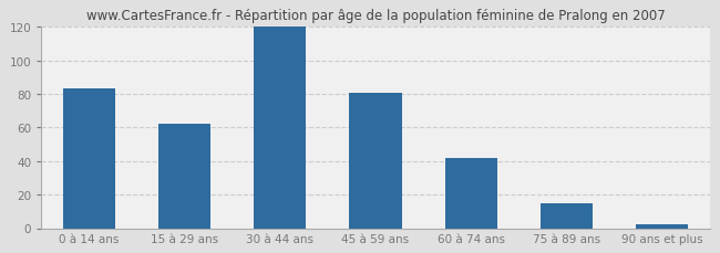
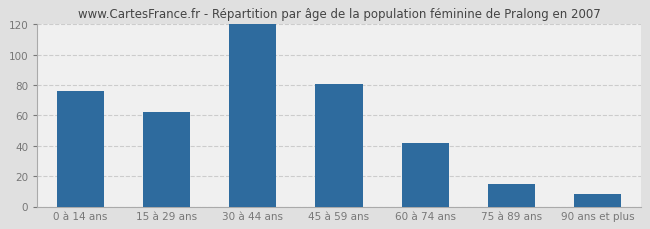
0 à 14 ans: 83 -> 76
90 ans et plus: 2 -> 8
